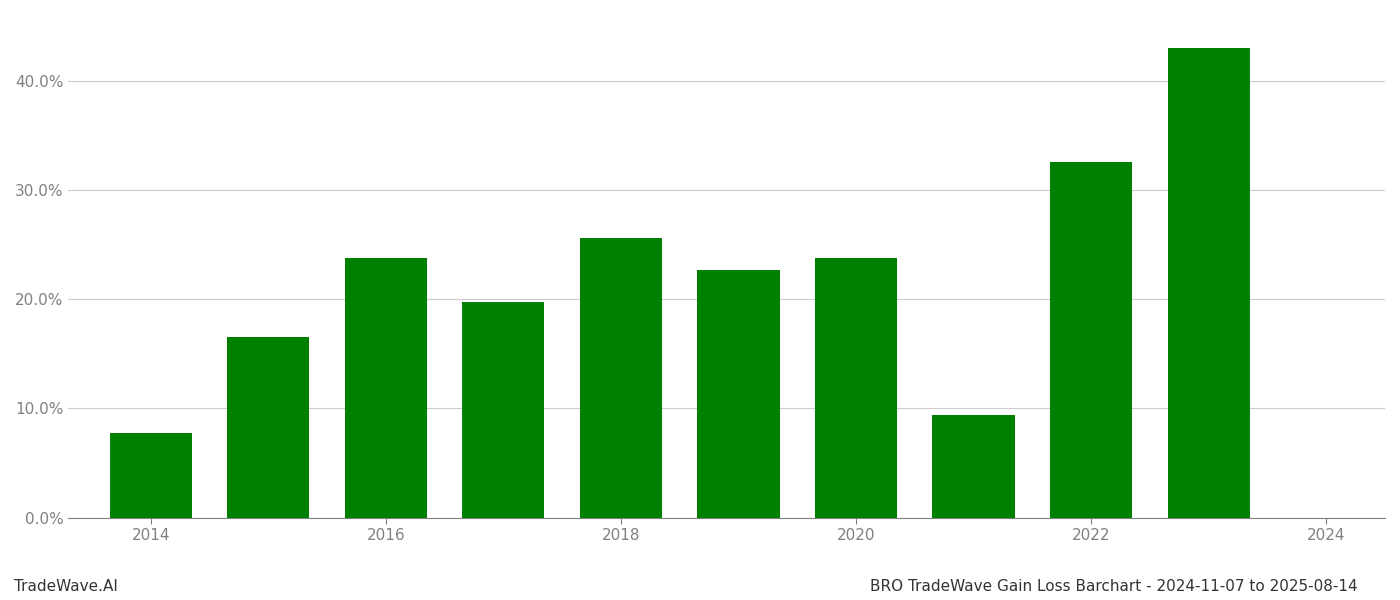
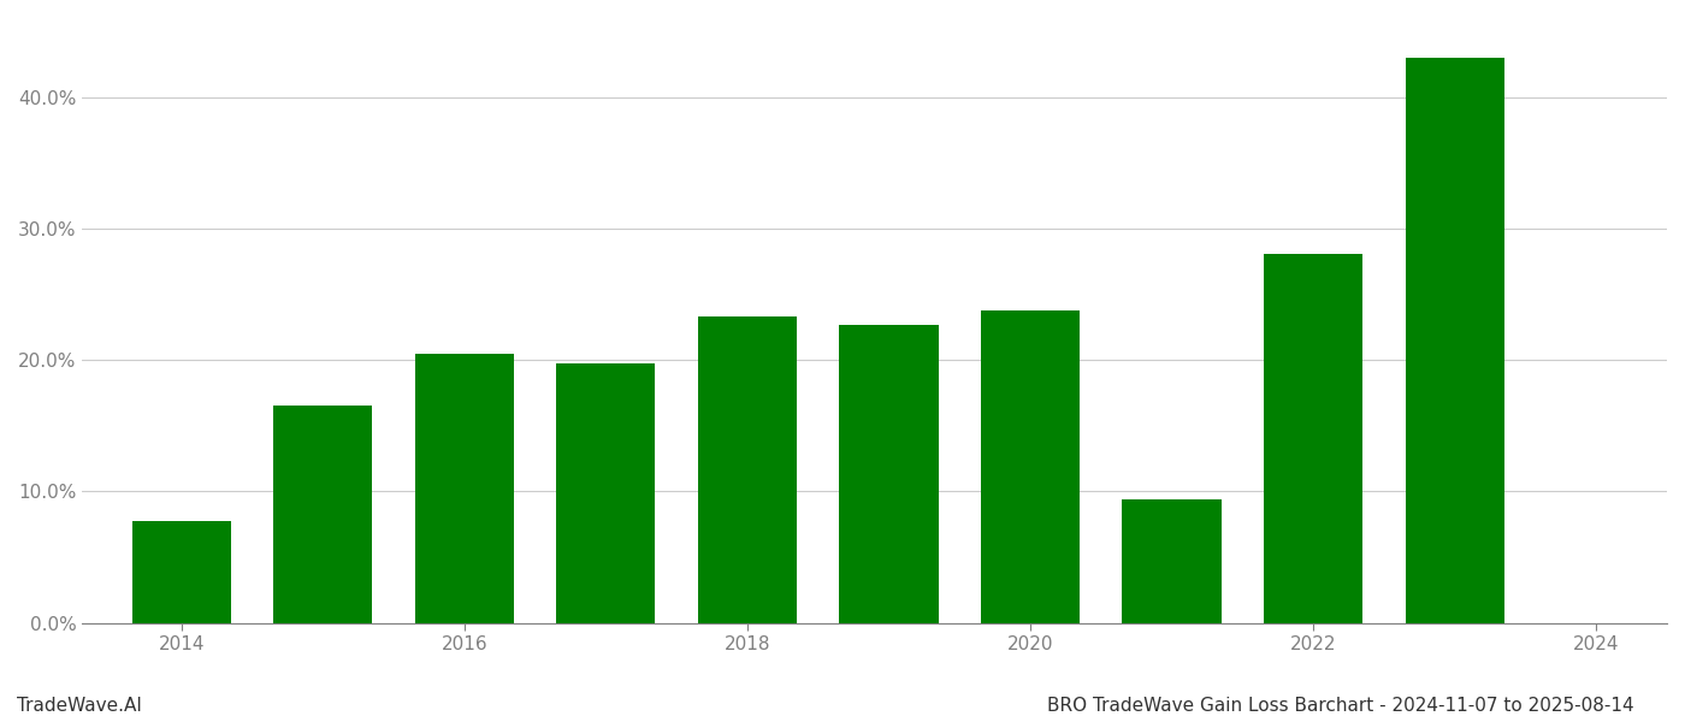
2016: 23.8% -> 20.5%
2018: 25.6% -> 23.3%
2022: 32.5% -> 28.1%
